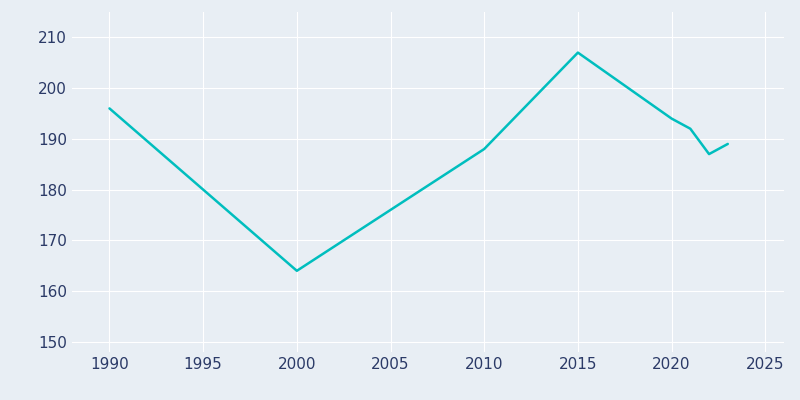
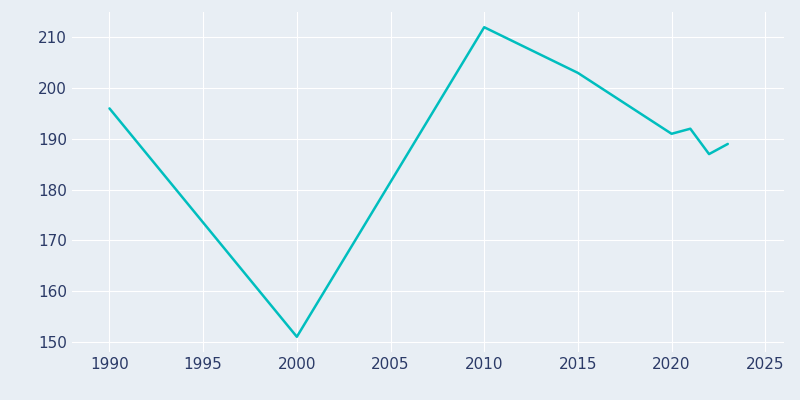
2000: 164 -> 151
2010: 188 -> 212
2015: 207 -> 203
2020: 194 -> 191
